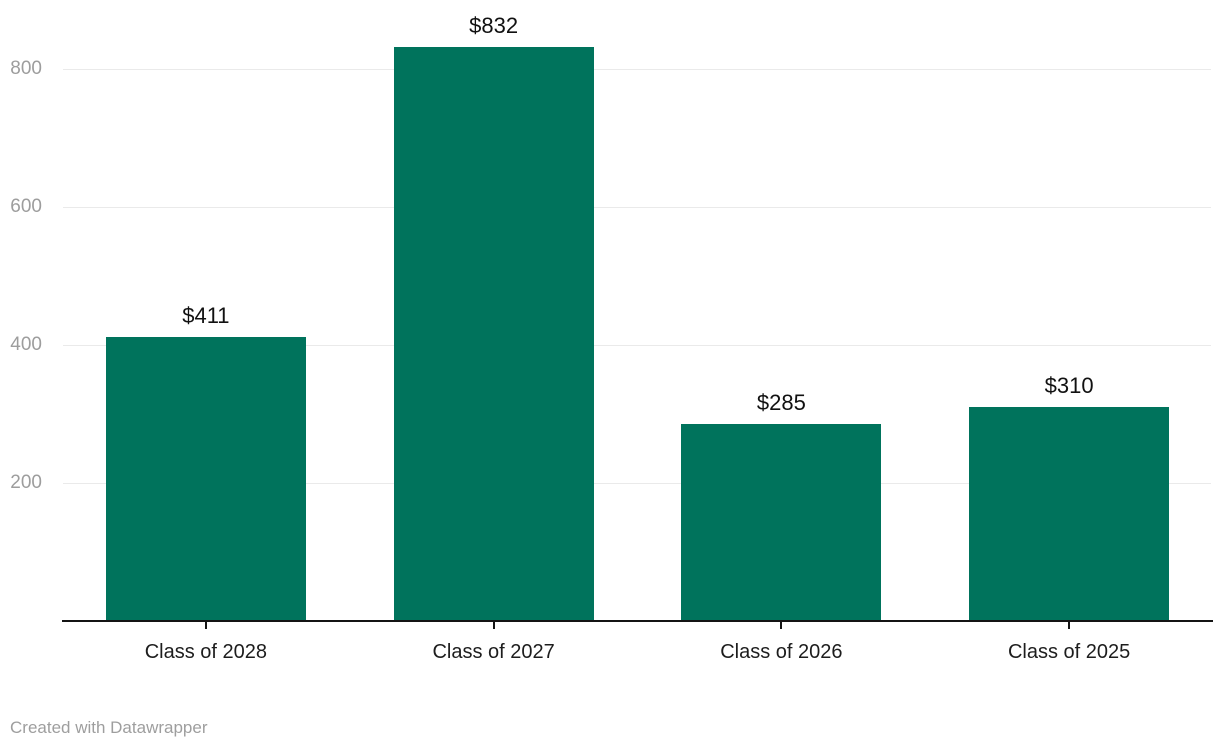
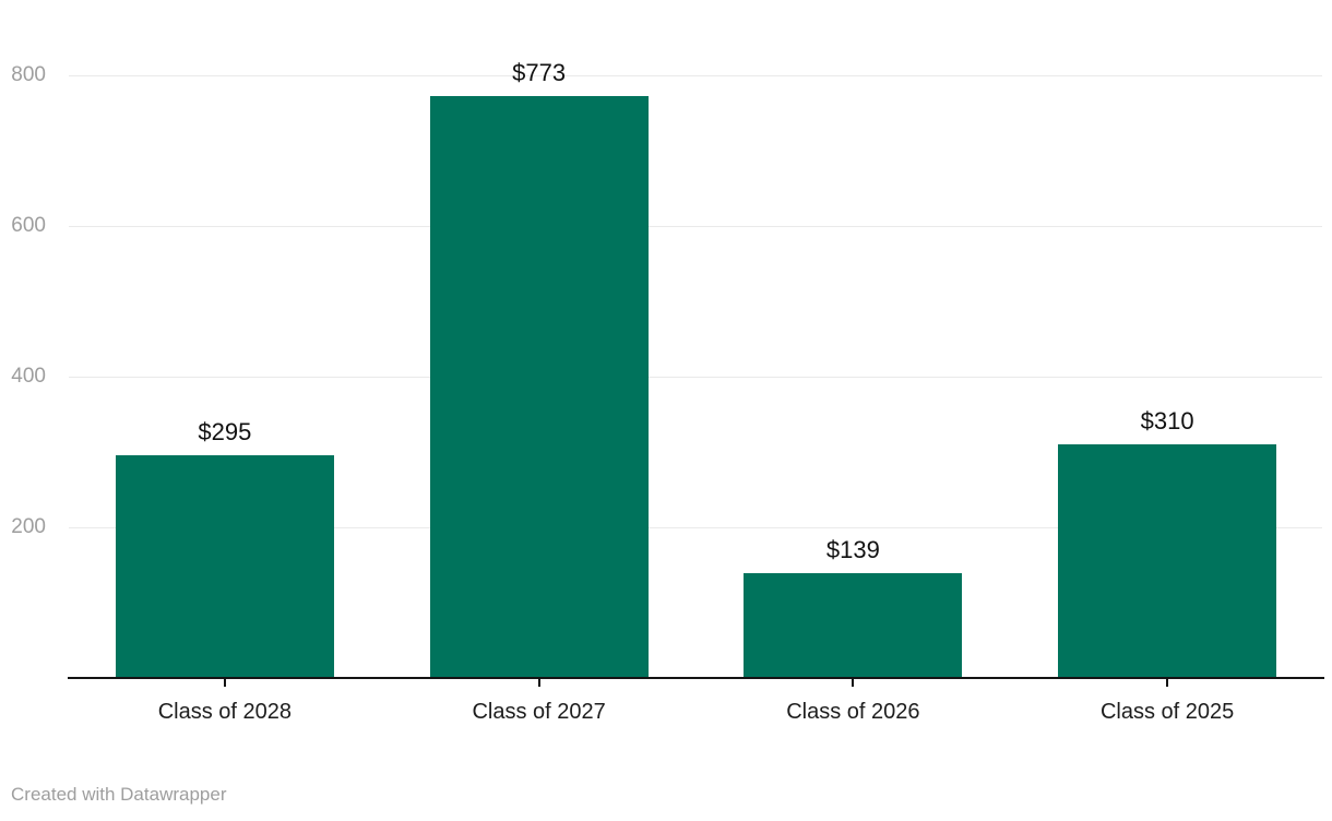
Class of 2028: $411 -> $295
Class of 2027: $832 -> $773
Class of 2026: $285 -> $139
